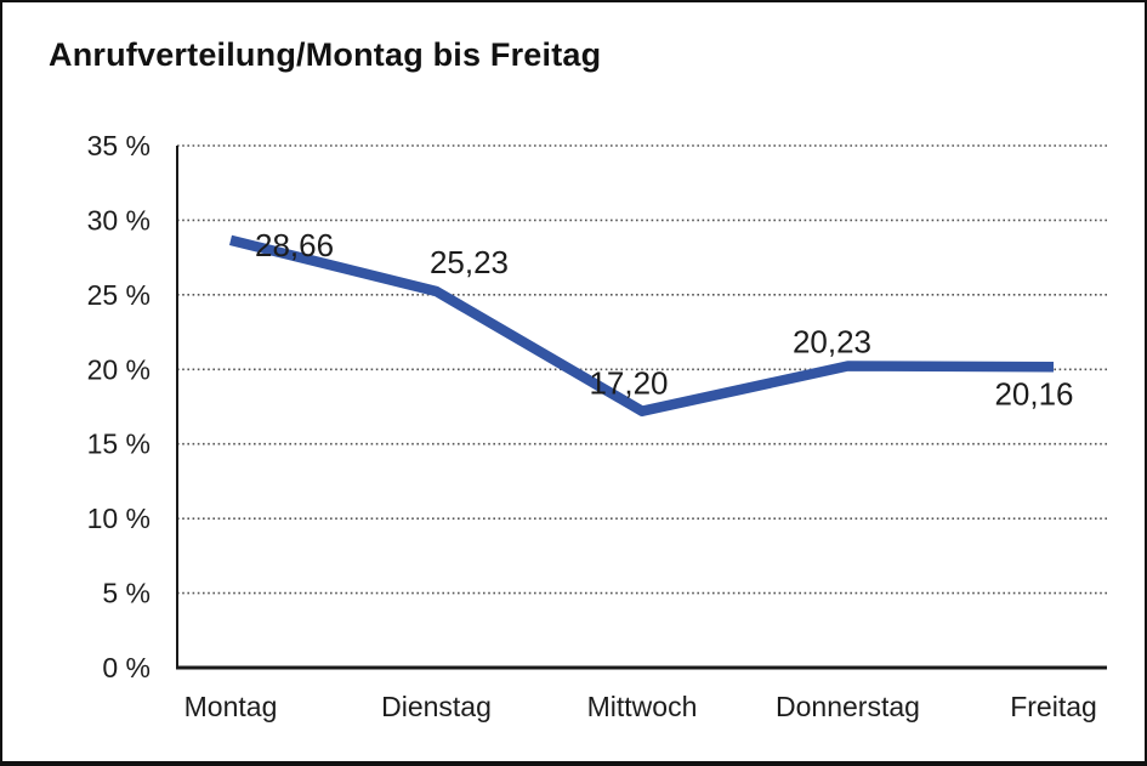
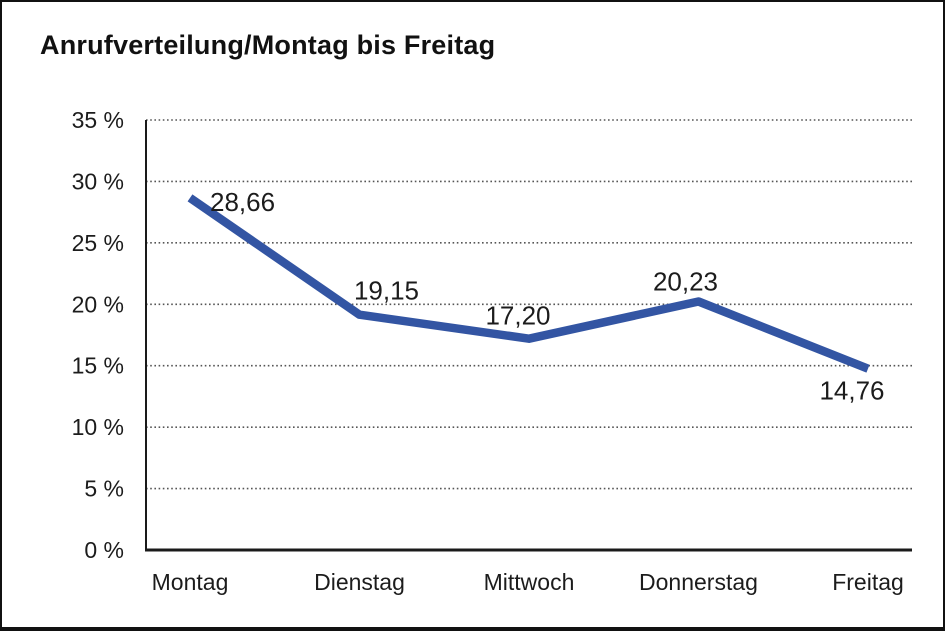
Dienstag: 25,23 -> 19,15
Freitag: 20,16 -> 14,76
